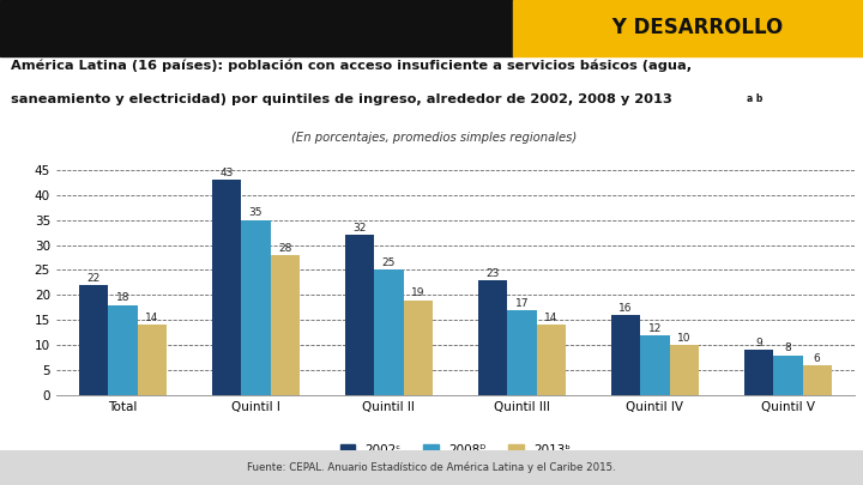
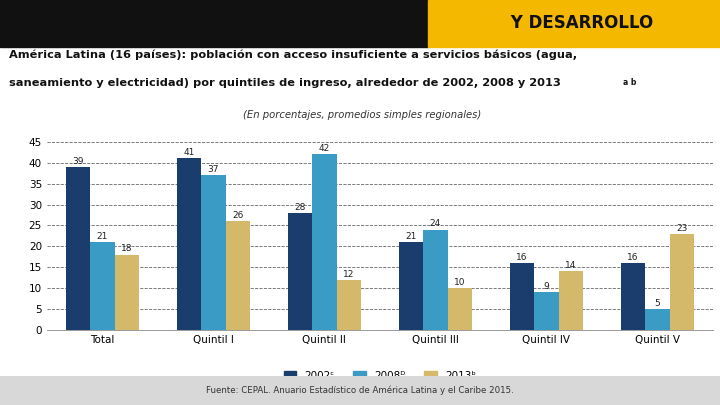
2002ᶜ/Total: 22 -> 39
2008ᴰ/Total: 18 -> 21
2013ᵇ/Total: 14 -> 18
2002ᶜ/Quintil I: 43 -> 41
2008ᴰ/Quintil I: 35 -> 37
2013ᵇ/Quintil I: 28 -> 26
2002ᶜ/Quintil II: 32 -> 28
2008ᴰ/Quintil II: 25 -> 42
2013ᵇ/Quintil II: 19 -> 12
2002ᶜ/Quintil III: 23 -> 21
2008ᴰ/Quintil III: 17 -> 24
2013ᵇ/Quintil III: 14 -> 10
2008ᴰ/Quintil IV: 12 -> 9
2013ᵇ/Quintil IV: 10 -> 14
2002ᶜ/Quintil V: 9 -> 16
2008ᴰ/Quintil V: 8 -> 5
2013ᵇ/Quintil V: 6 -> 23
